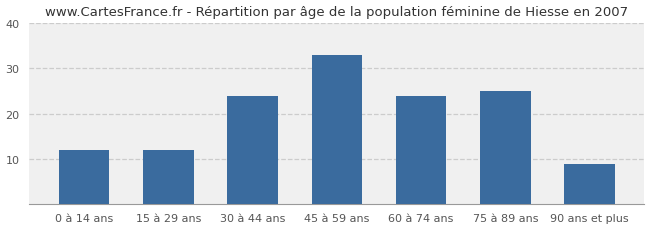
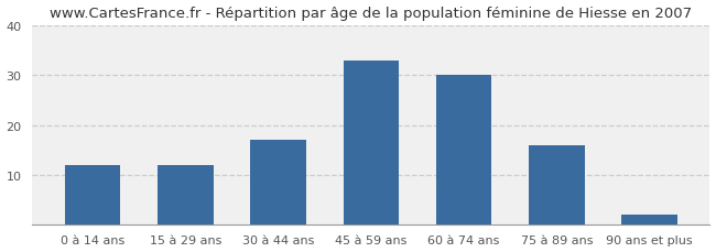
30 à 44 ans: 24 -> 17
60 à 74 ans: 24 -> 30
75 à 89 ans: 25 -> 16
90 ans et plus: 9 -> 2
